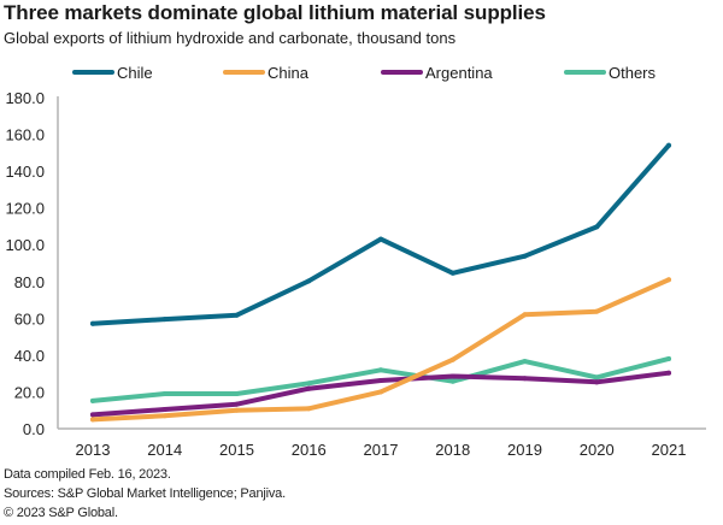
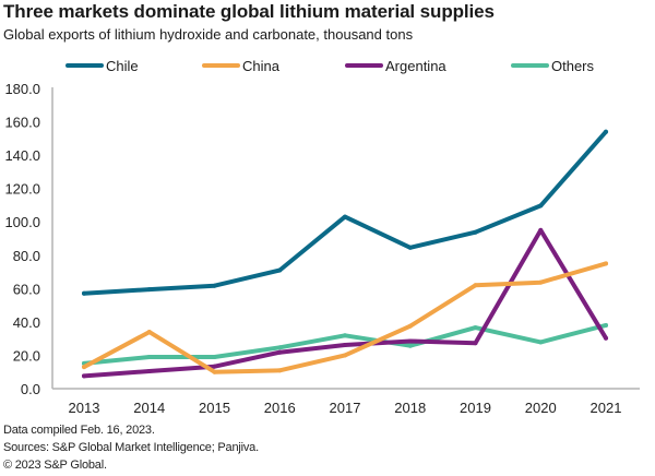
China/2013: 5 -> 13
China/2014: 7 -> 34
Chile/2016: 80 -> 71
Argentina/2020: 25 -> 95
China/2021: 81 -> 75
